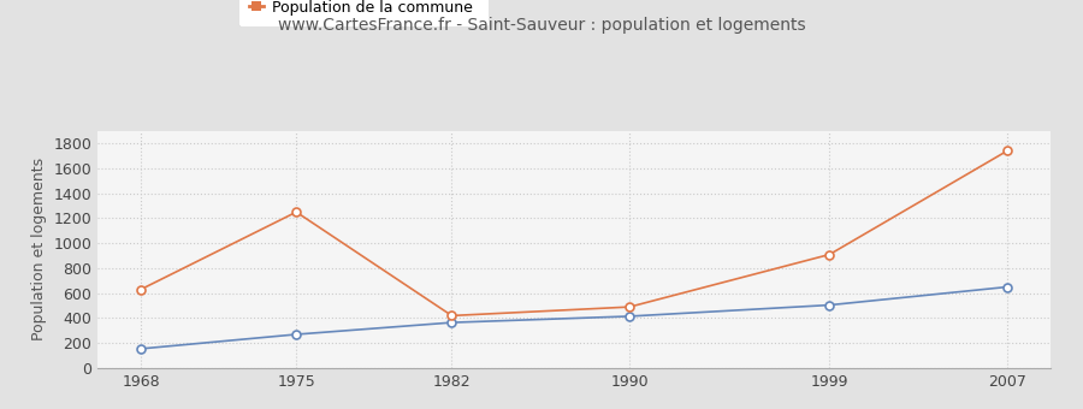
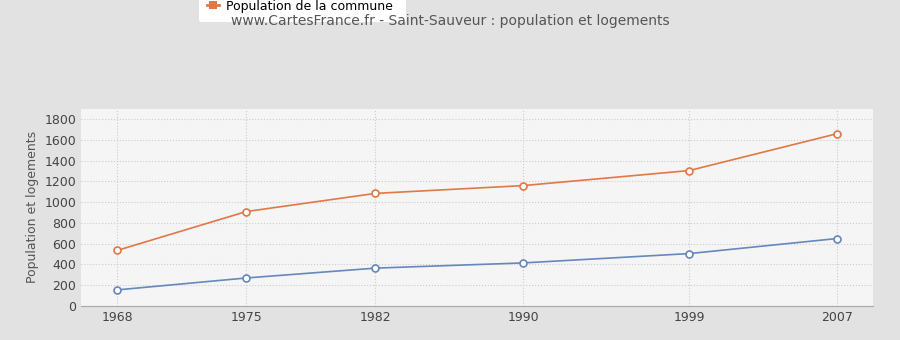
Population de la commune/1968: 630 -> 540
Population de la commune/1975: 1250 -> 910
Population de la commune/1982: 420 -> 1080
Population de la commune/1990: 490 -> 1160
Population de la commune/1999: 910 -> 1300
Population de la commune/2007: 1740 -> 1660
